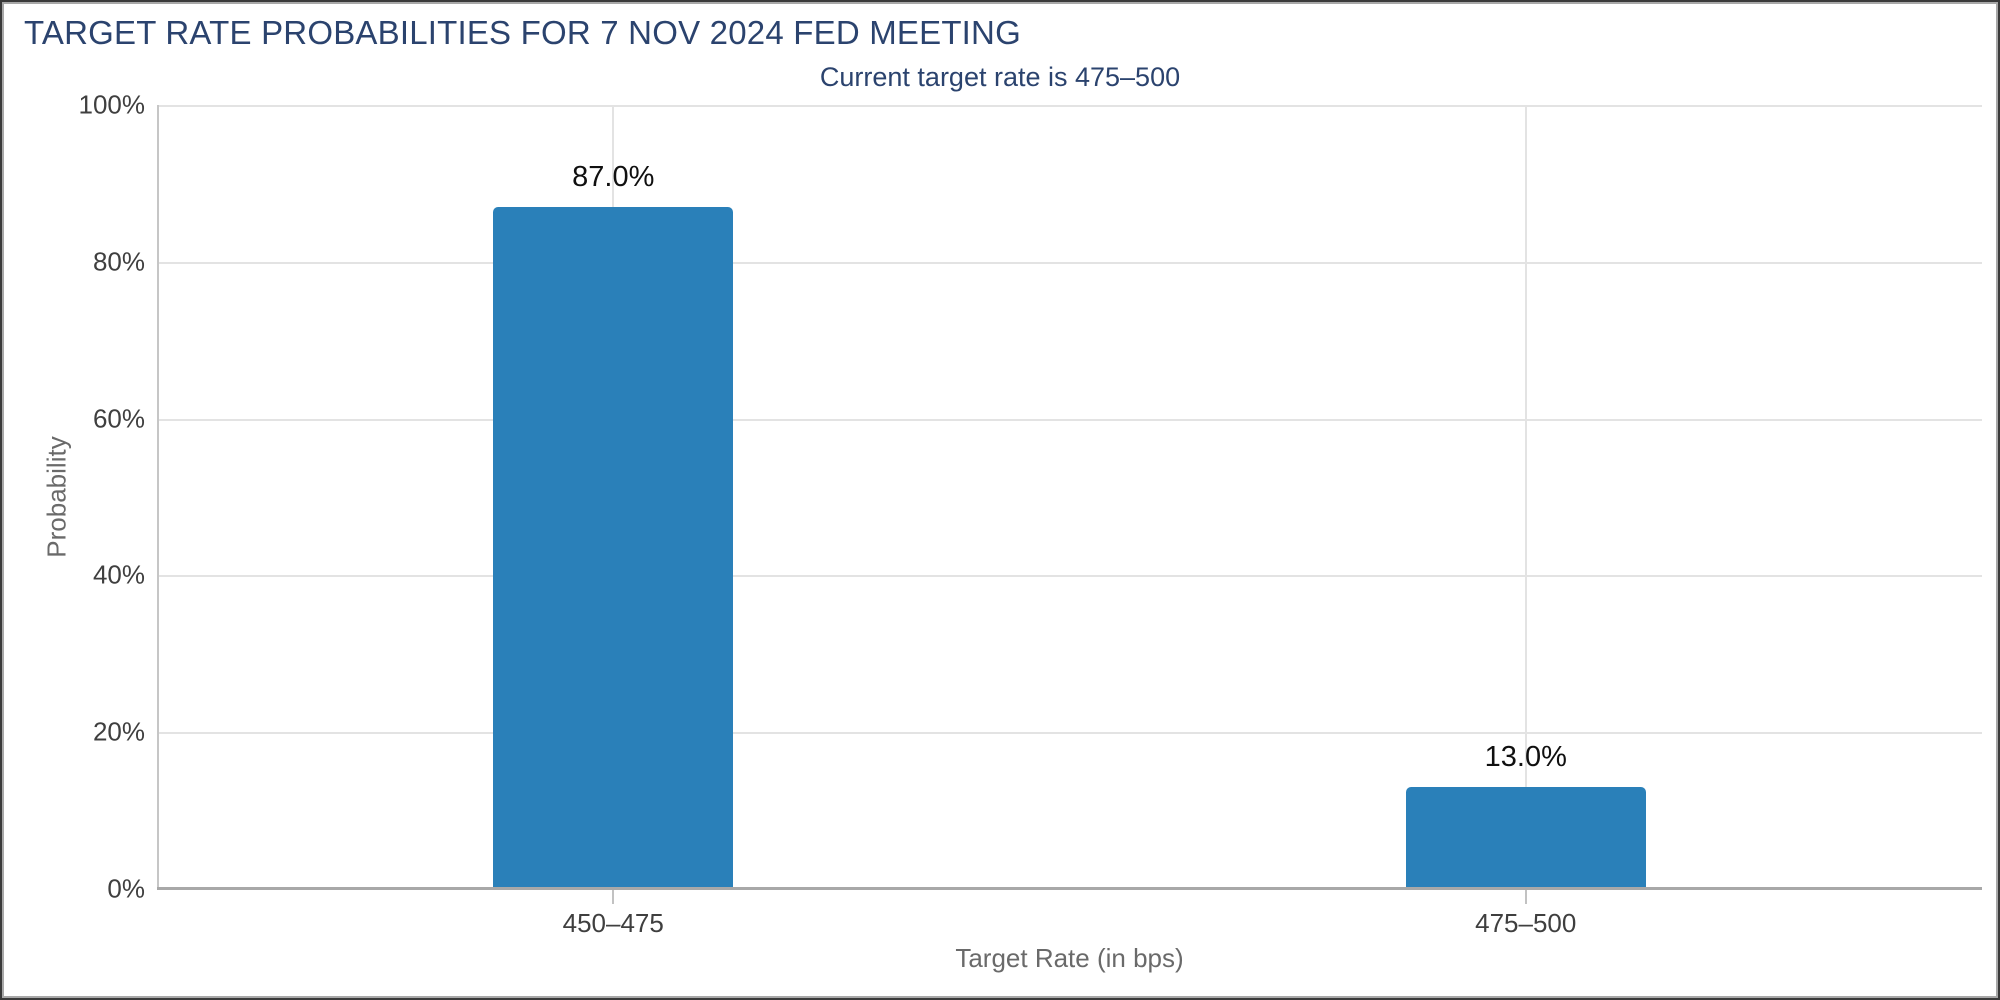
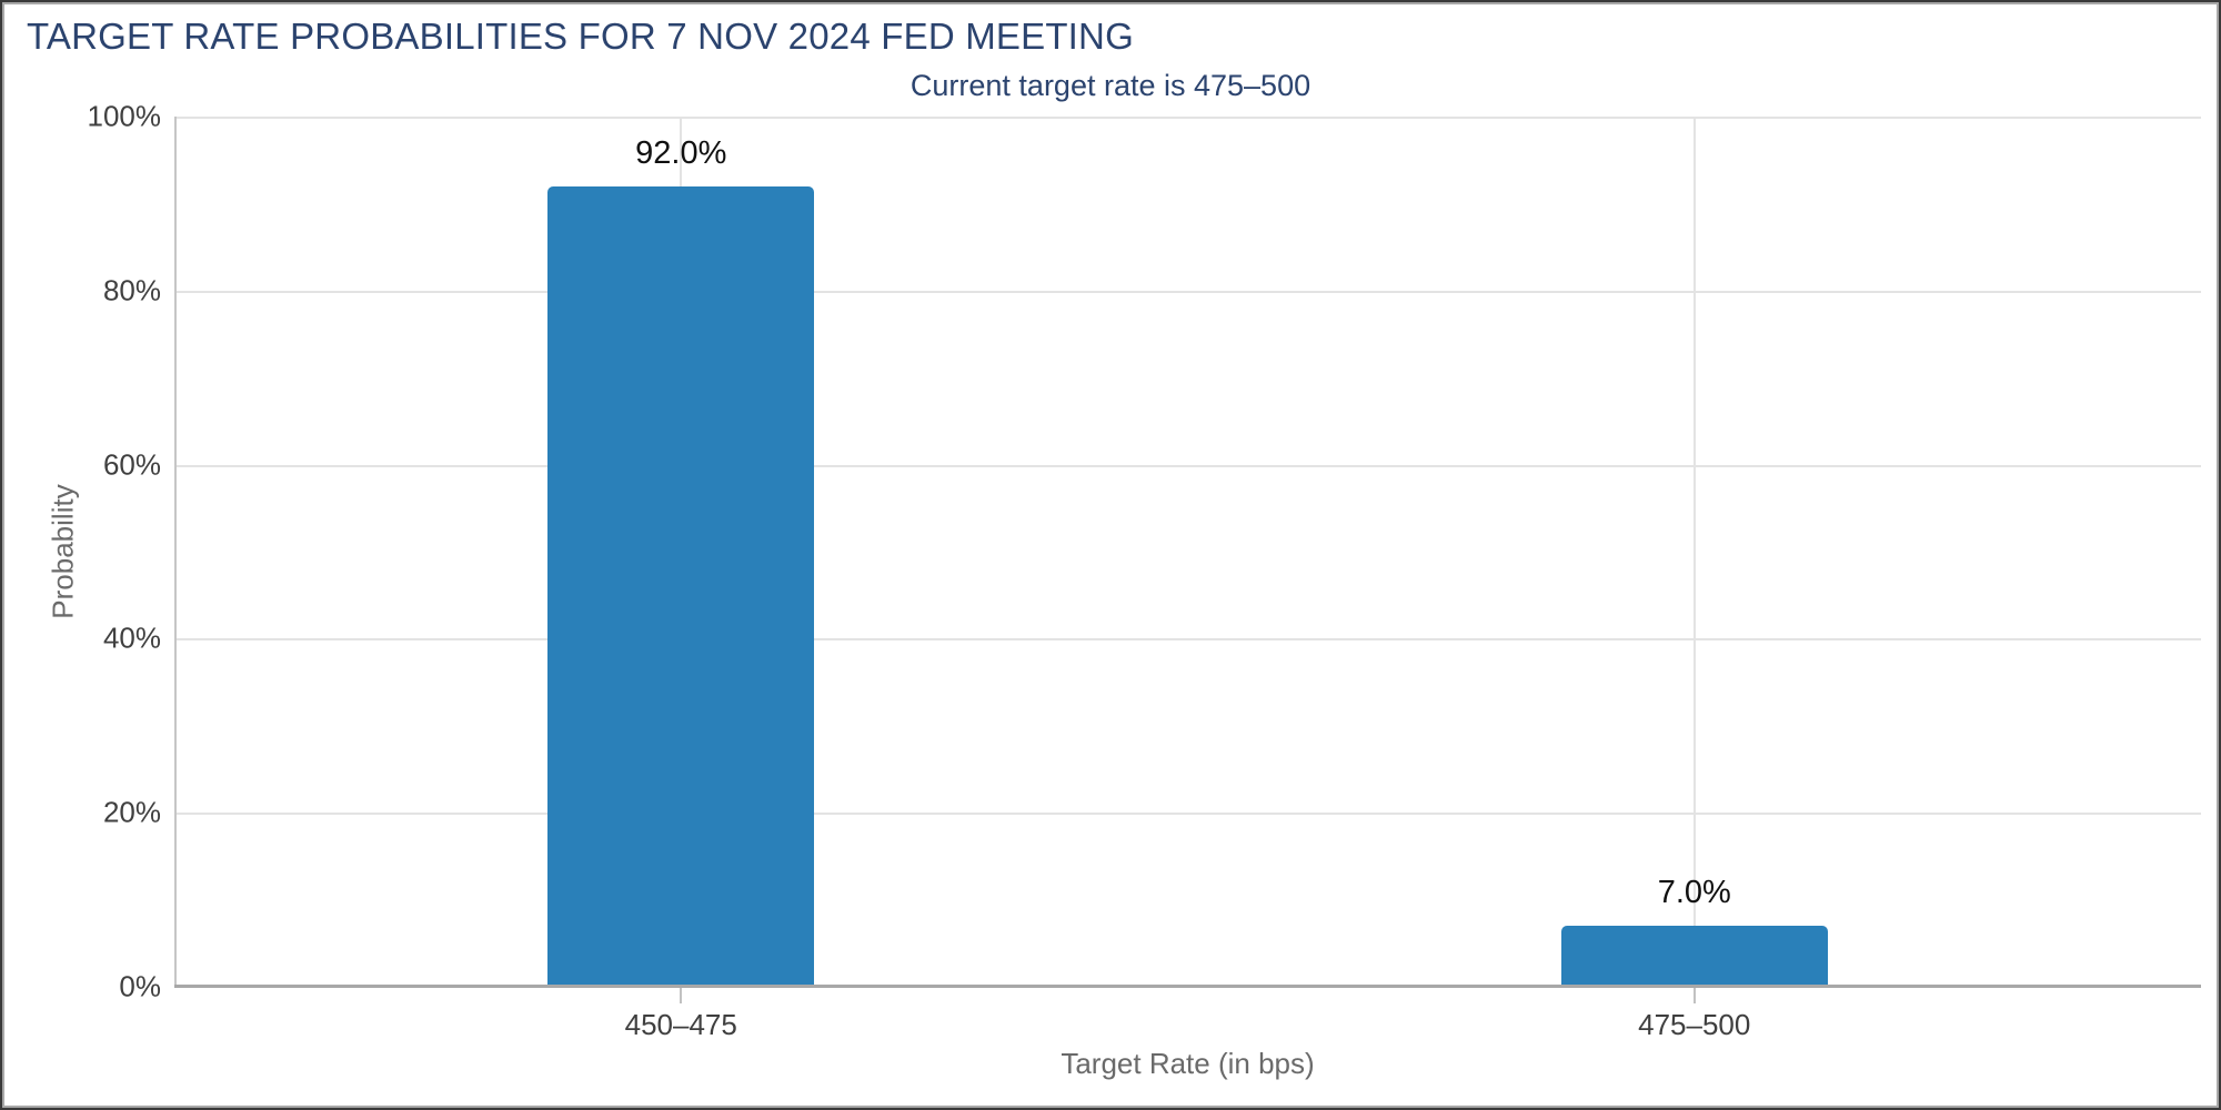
450–475: 87.0% -> 92.0%
475–500: 13.0% -> 7.0%
